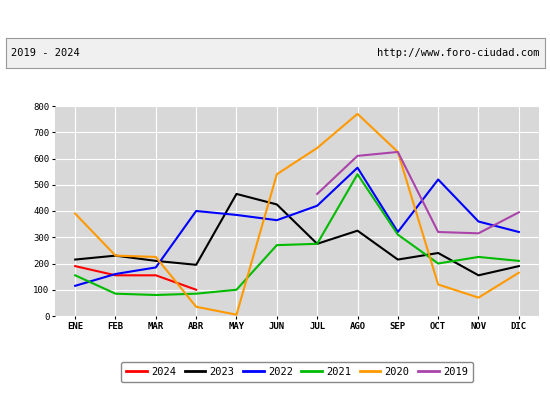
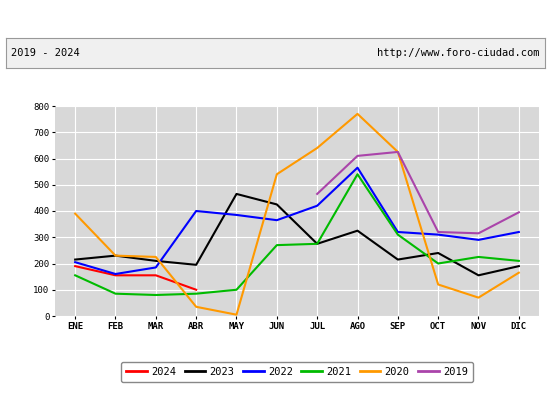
2022/ENE: 115 -> 205
2022/OCT: 520 -> 310
2022/NOV: 360 -> 290
